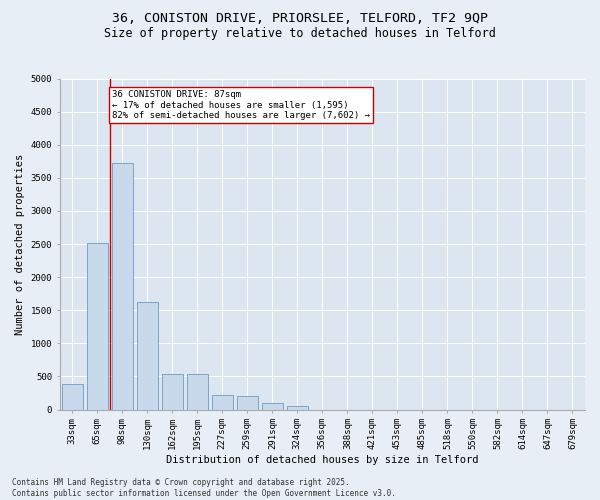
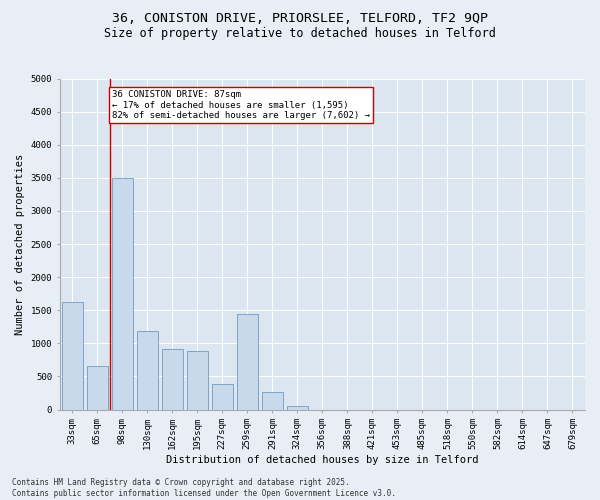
33sqm: 380 -> 1620
65sqm: 2520 -> 660
98sqm: 3730 -> 3500
130sqm: 1630 -> 1180
162sqm: 530 -> 920
195sqm: 530 -> 880
227sqm: 220 -> 380
259sqm: 200 -> 1440
291sqm: 100 -> 260
